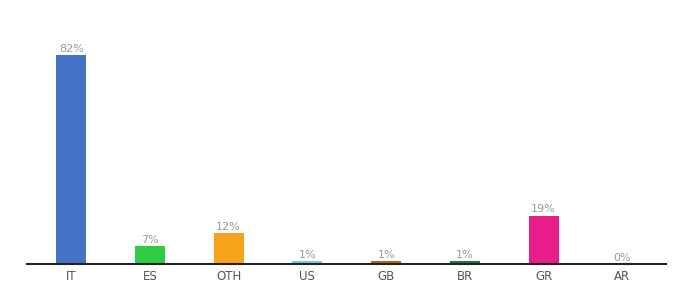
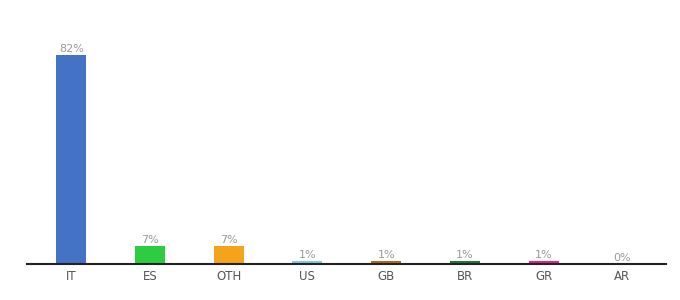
OTH: 12% -> 7%
GR: 19% -> 1%
